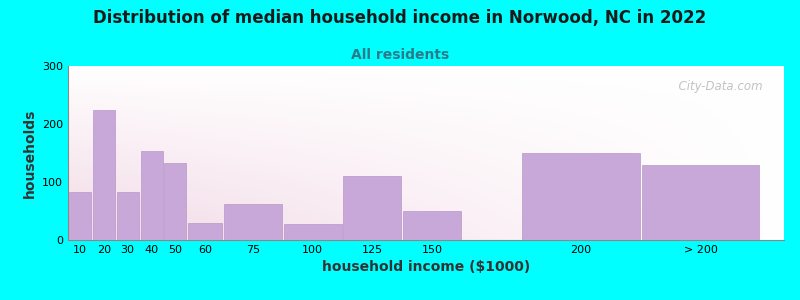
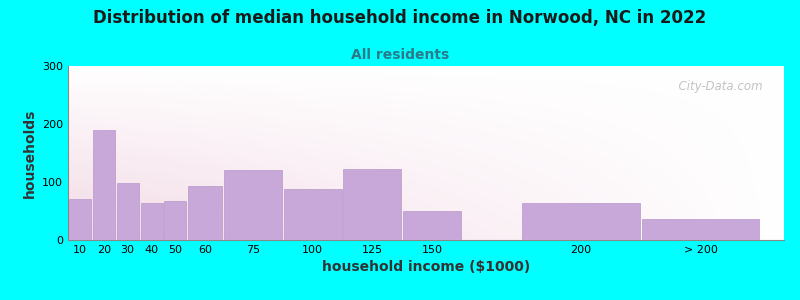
10: 82 -> 70
20: 224 -> 190
30: 82 -> 98
40: 154 -> 63
50: 132 -> 68
60: 30 -> 93
75: 62 -> 120
100: 28 -> 88
125: 110 -> 122
200: 150 -> 63
> 200: 130 -> 37
